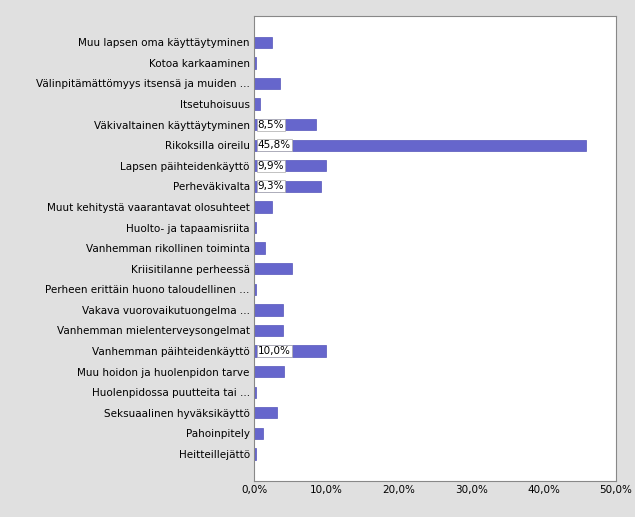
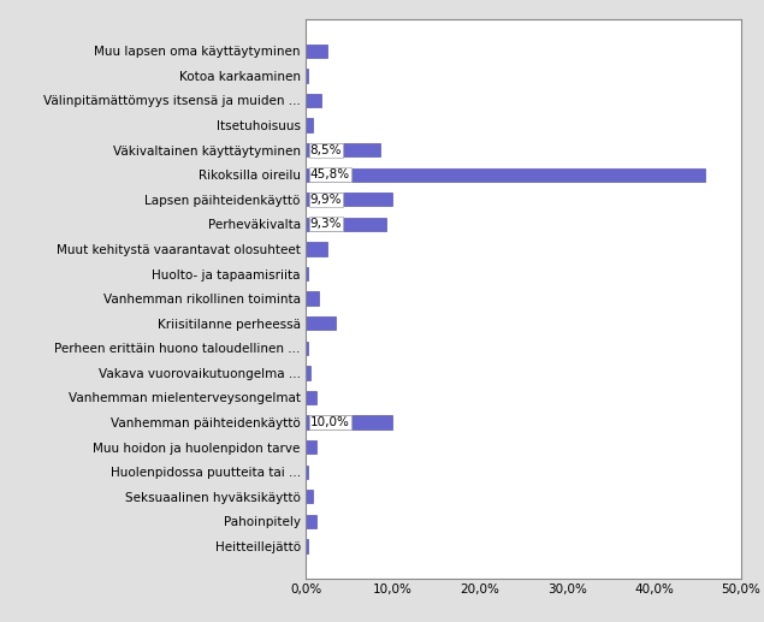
Välinpitämättömyys itsensä ja muiden ...: 3,6% -> 1,8%
Kriisitilanne perheessä: 5,2% -> 3,5%
Vakava vuorovaikutuongelma ...: 4,0% -> 0,5%
Vanhemman mielenterveysongelmat: 4,0% -> 1,3%
Muu hoidon ja huolenpidon tarve: 4,2% -> 1,3%
Seksuaalinen hyväksikäyttö: 3,2% -> 0,8%
